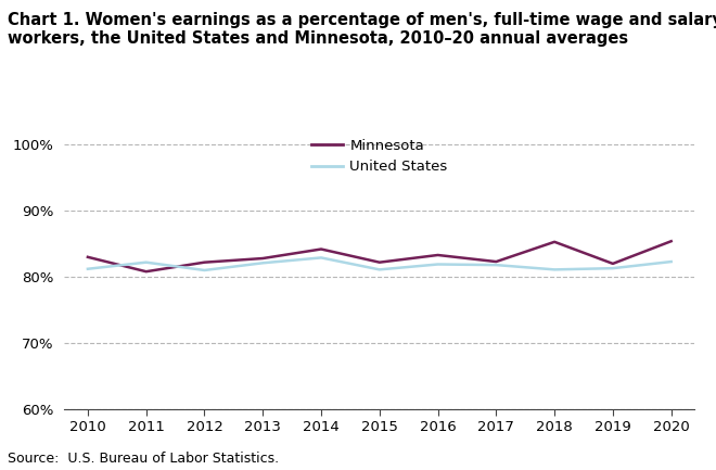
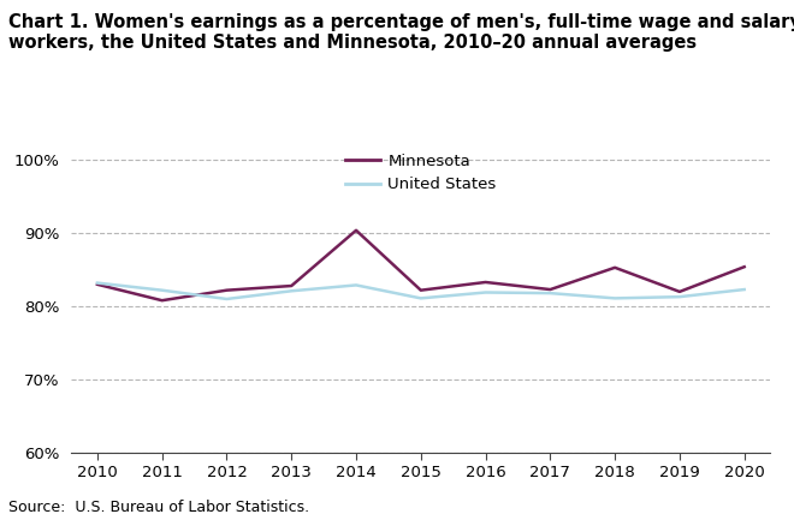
United States/2010: 81.2% -> 83.2%
Minnesota/2014: 84.2% -> 90.4%
